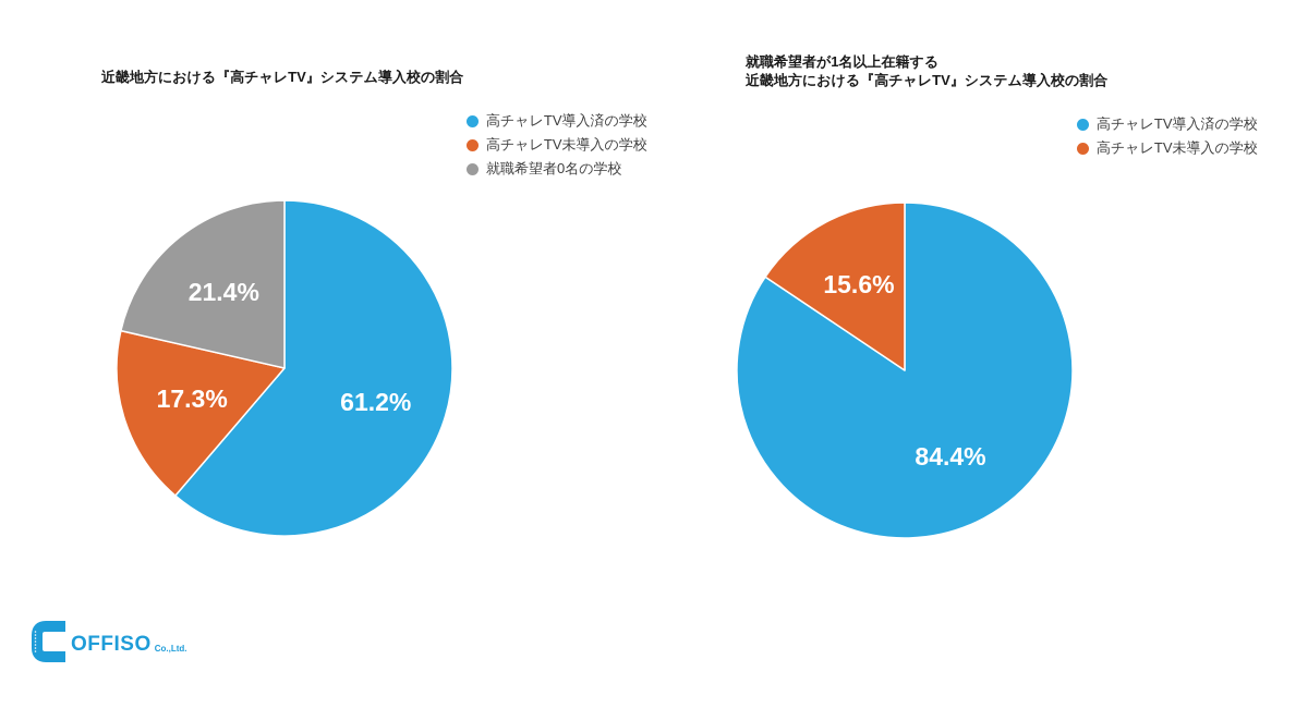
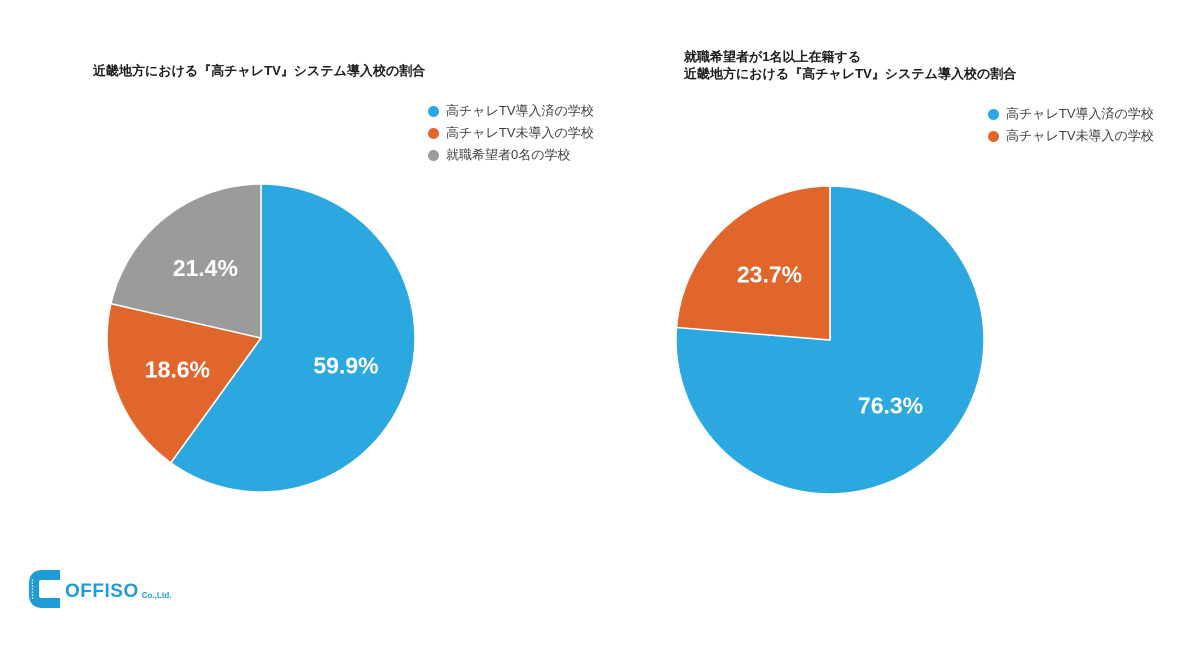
近畿地方における『高チャレTV』システム導入校の割合/高チャレTV導入済の学校: 61.2% -> 59.9%
近畿地方における『高チャレTV』システム導入校の割合/高チャレTV未導入の学校: 17.3% -> 18.6%
就職希望者が1名以上在籍する 近畿地方における『高チャレTV』システム導入校の割合/高チャレTV導入済の学校: 84.4% -> 76.3%
就職希望者が1名以上在籍する 近畿地方における『高チャレTV』システム導入校の割合/高チャレTV未導入の学校: 15.6% -> 23.7%
